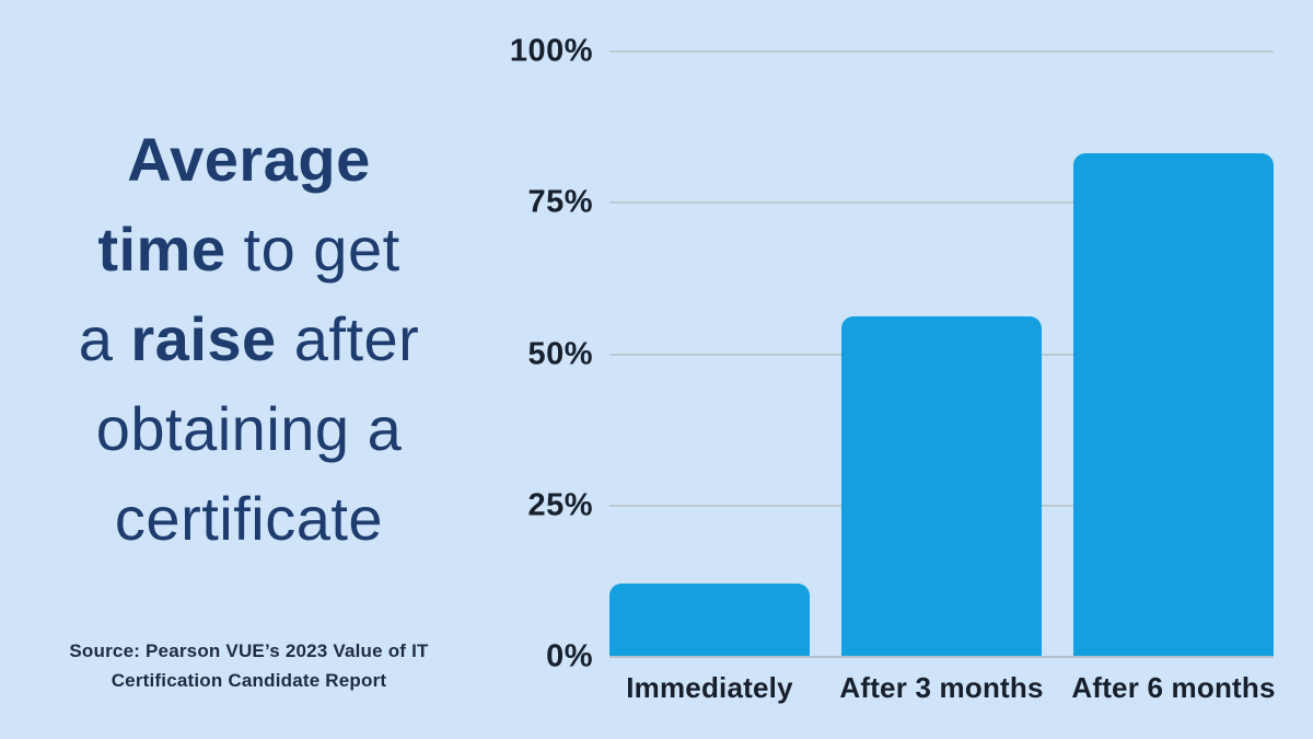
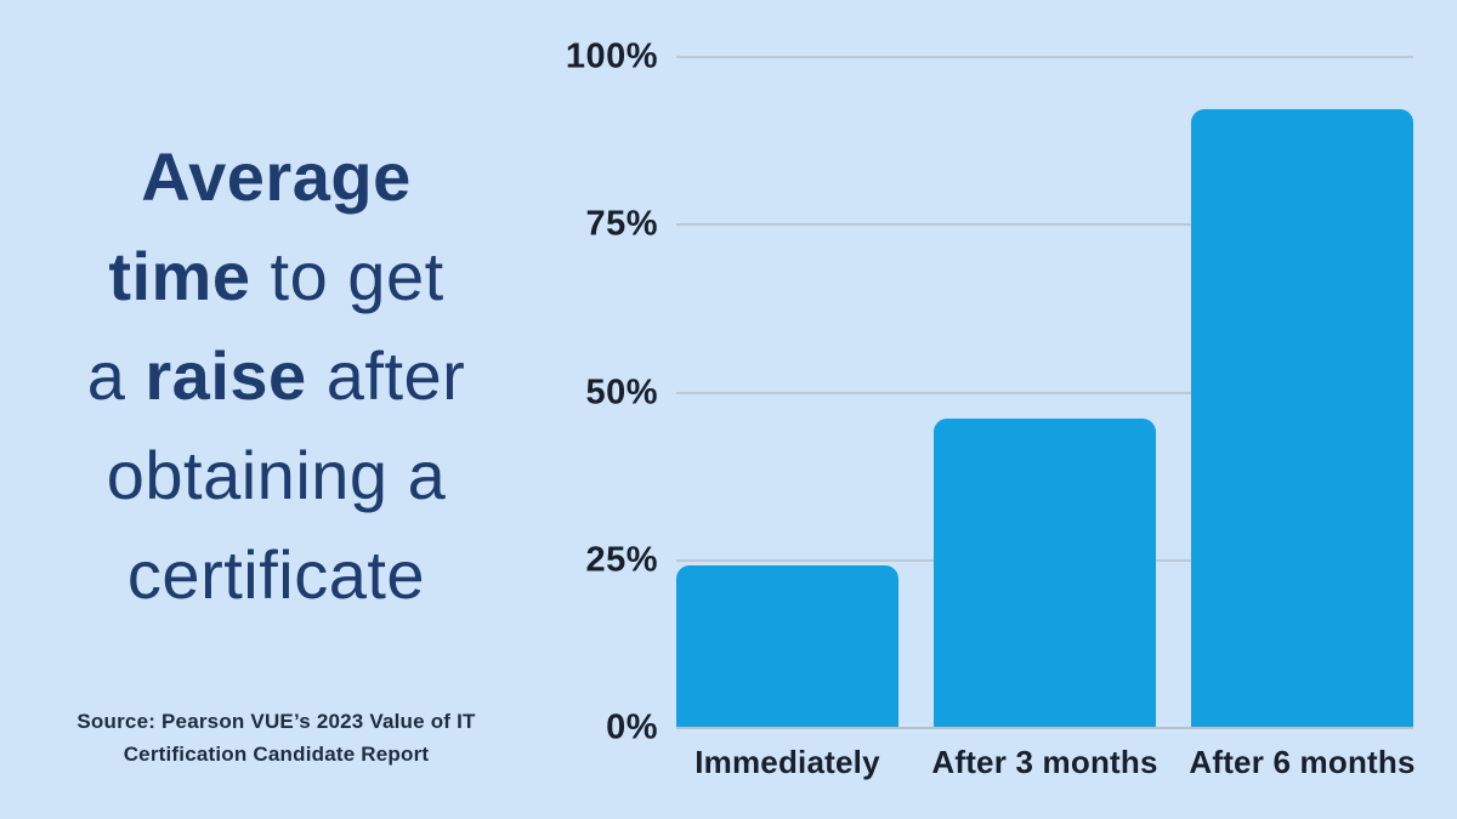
Immediately: 12% -> 24%
After 3 months: 56% -> 46%
After 6 months: 83% -> 92%
